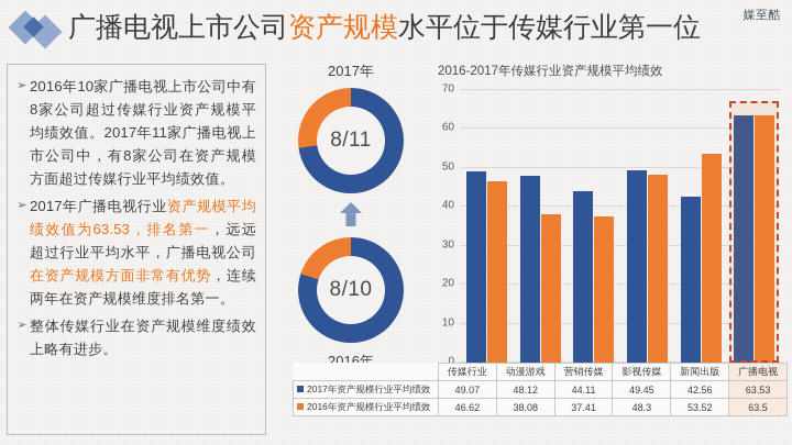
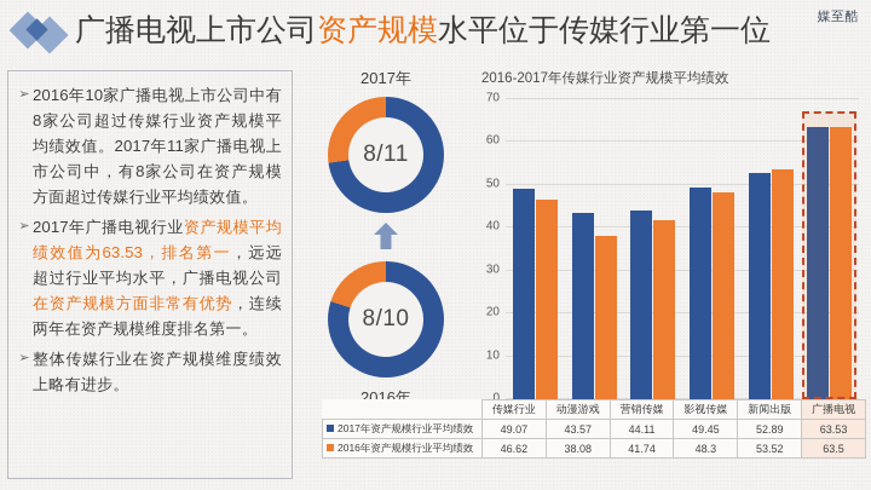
2017年资产规模行业平均绩效/动漫游戏: 48.12 -> 43.57
2016年资产规模行业平均绩效/营销传媒: 37.41 -> 41.74
2017年资产规模行业平均绩效/新闻出版: 42.56 -> 52.89
